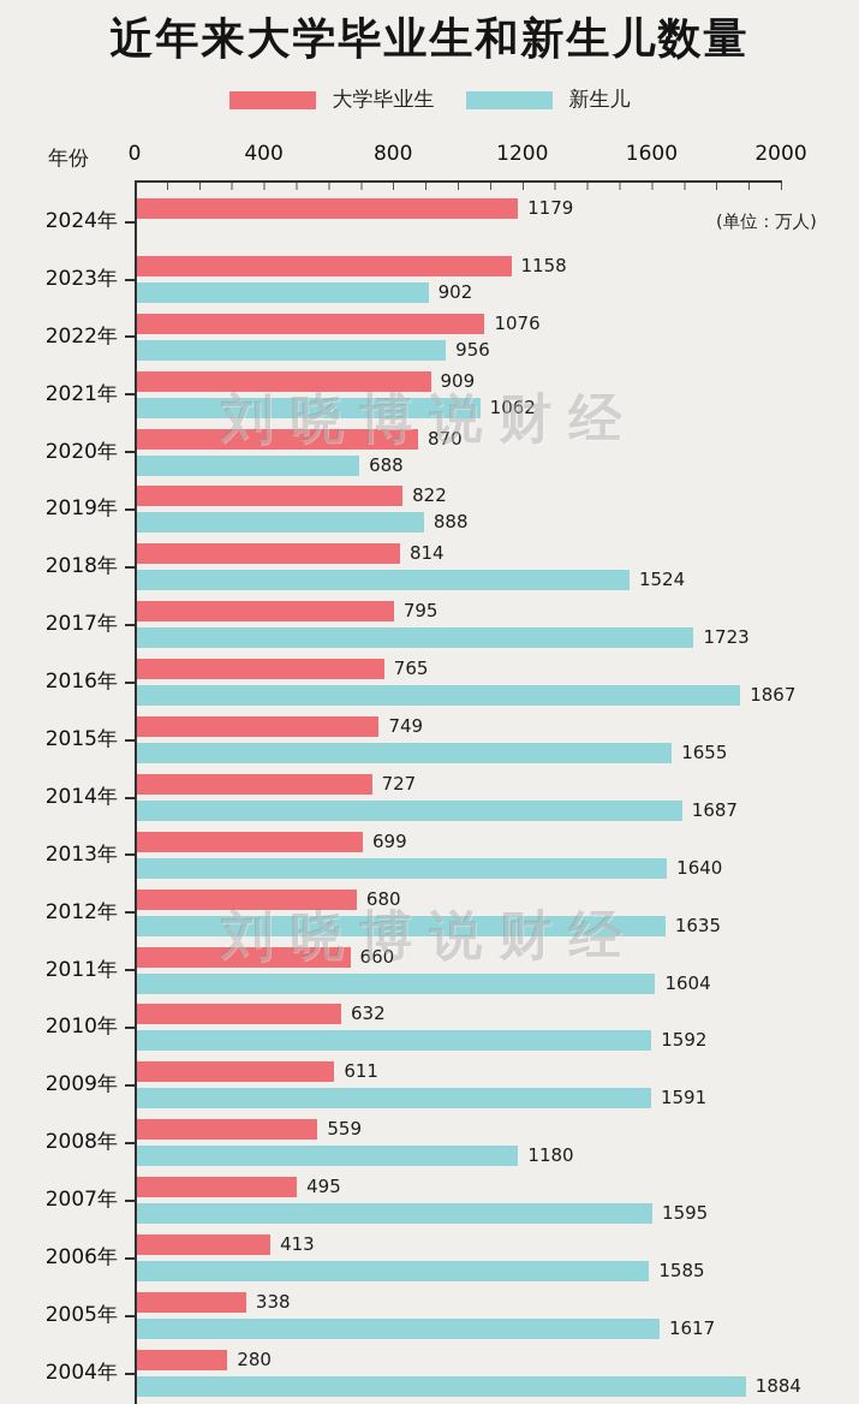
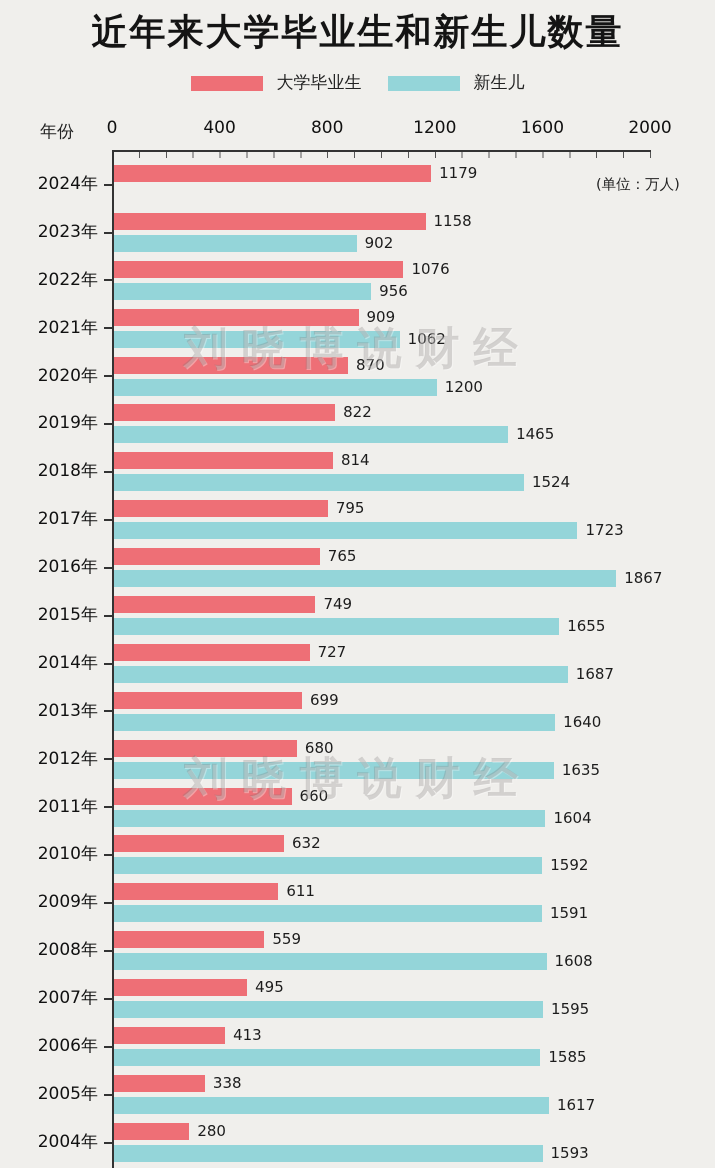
新生儿/2020年: 688 -> 1200
新生儿/2019年: 888 -> 1465
新生儿/2008年: 1180 -> 1608
新生儿/2004年: 1884 -> 1593
